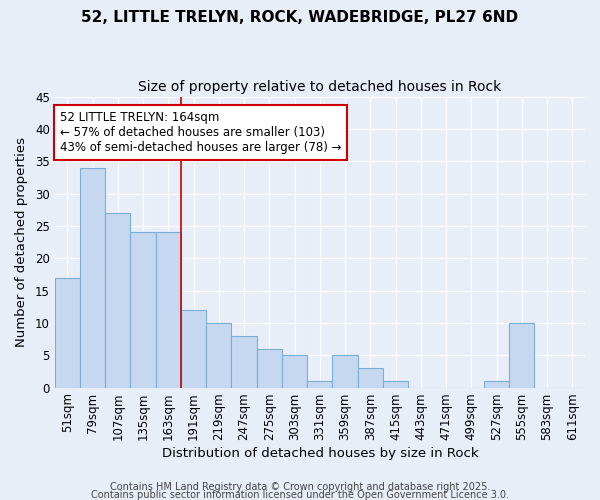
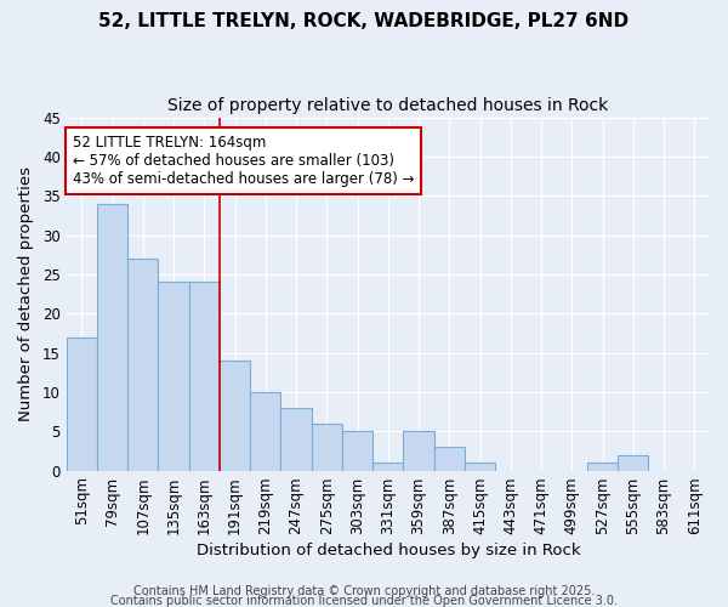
191sqm: 12 -> 14
555sqm: 10 -> 2
